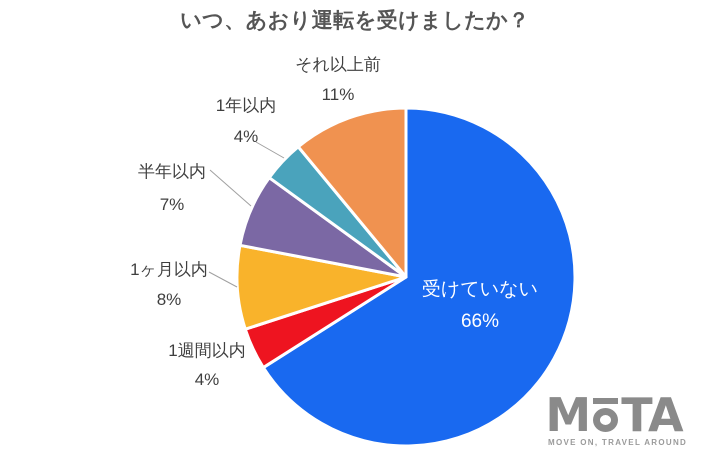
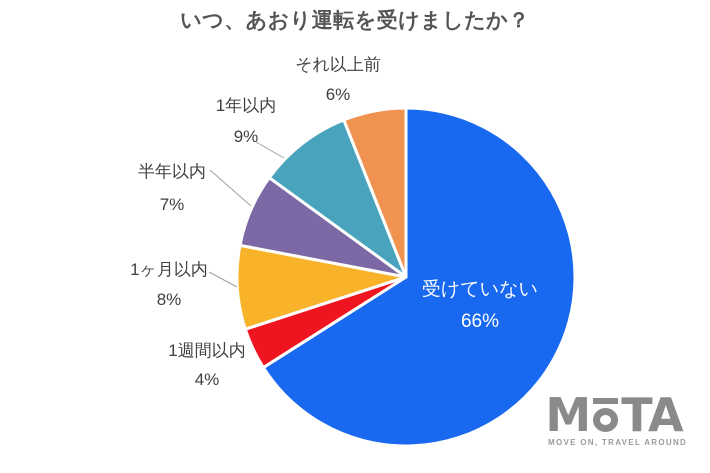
1年以内: 4% -> 9%
それ以上前: 11% -> 6%
